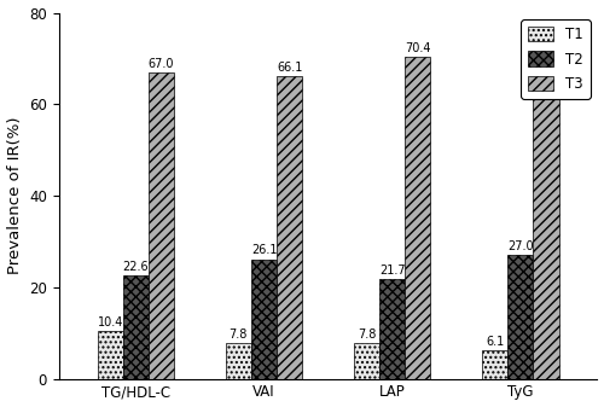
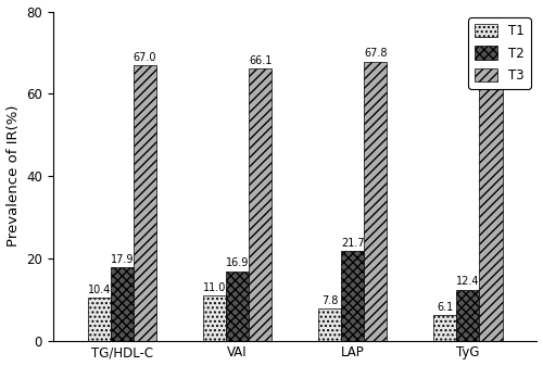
T2/TG/HDL-C: 22.6 -> 17.9
T1/VAI: 7.8 -> 11.0
T2/VAI: 26.1 -> 16.9
T3/LAP: 70.4 -> 67.8
T2/TyG: 27.0 -> 12.4
